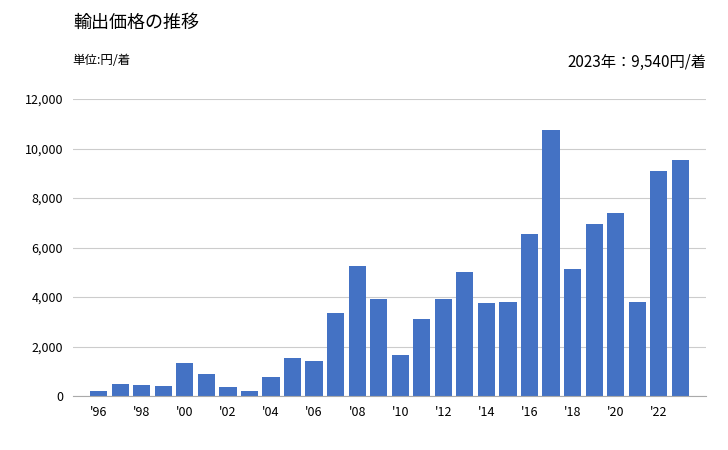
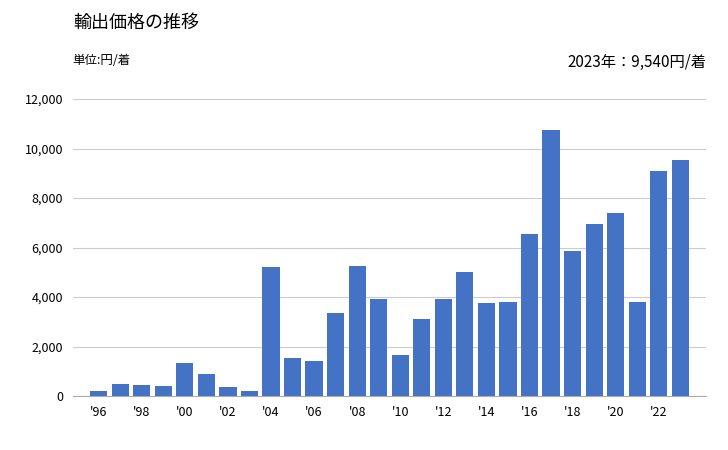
'04: 750 -> 5,200
'18: 5,150 -> 5,850
